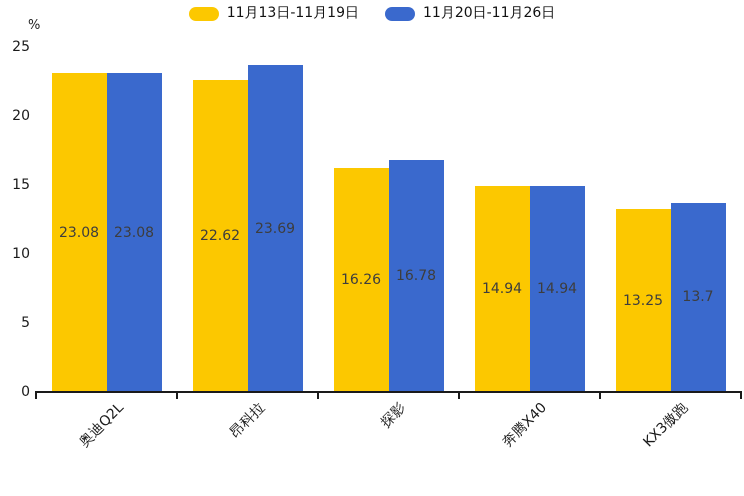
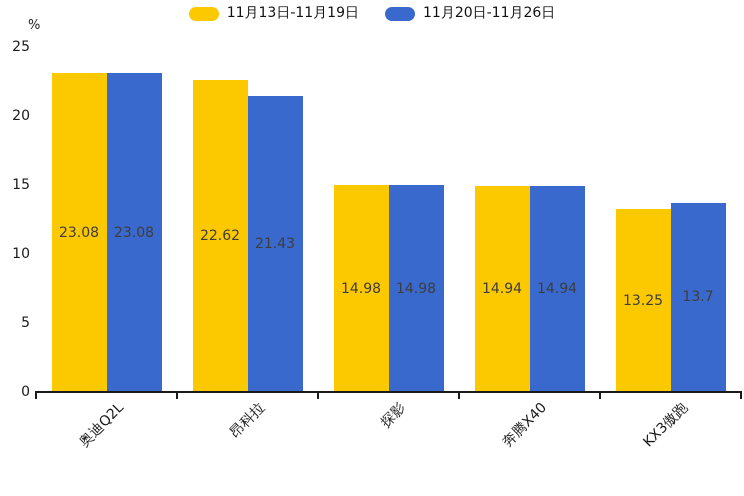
11月20日-11月26日/昂科拉: 23.69 -> 21.43
11月13日-11月19日/探影: 16.26 -> 14.98
11月20日-11月26日/探影: 16.78 -> 14.98
